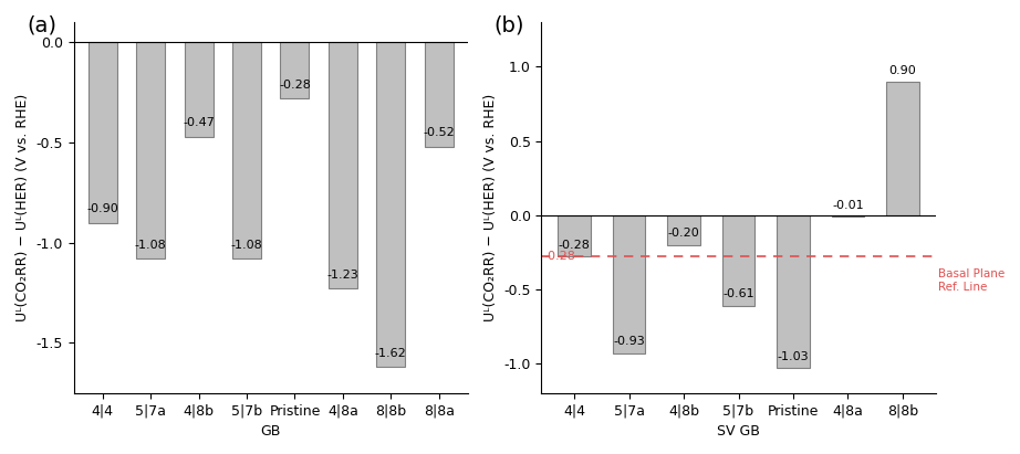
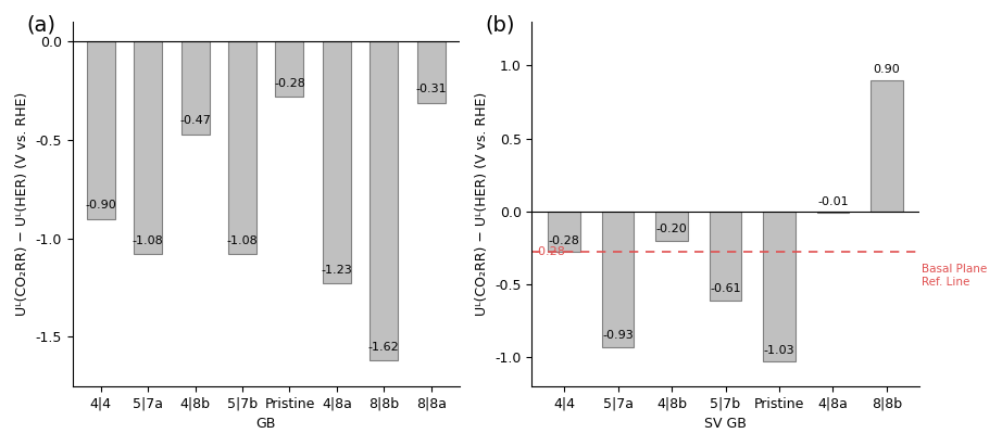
8|8a: -0.52 -> -0.31
